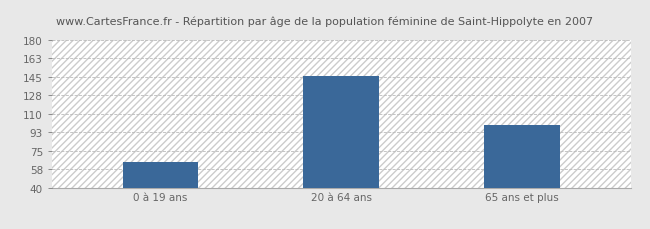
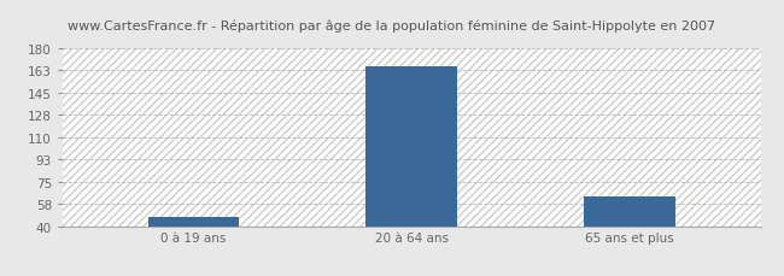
0 à 19 ans: 64 -> 47
20 à 64 ans: 146 -> 166
65 ans et plus: 100 -> 63
